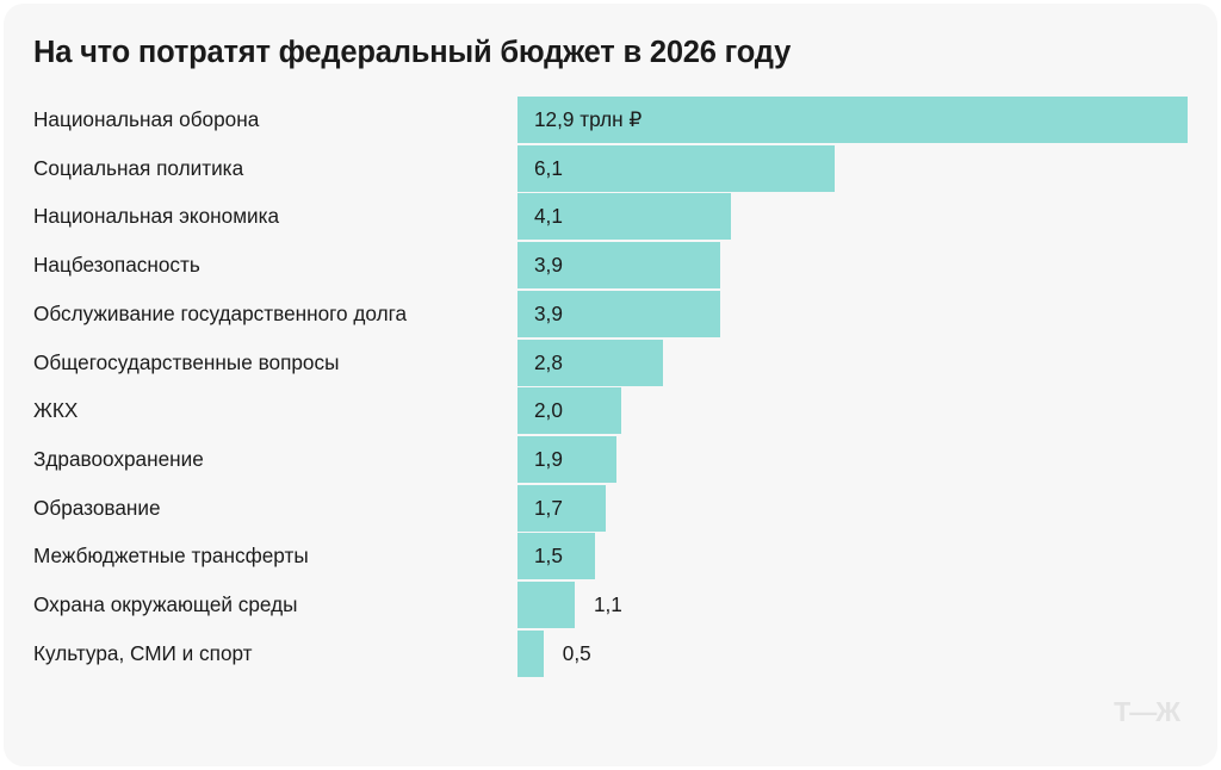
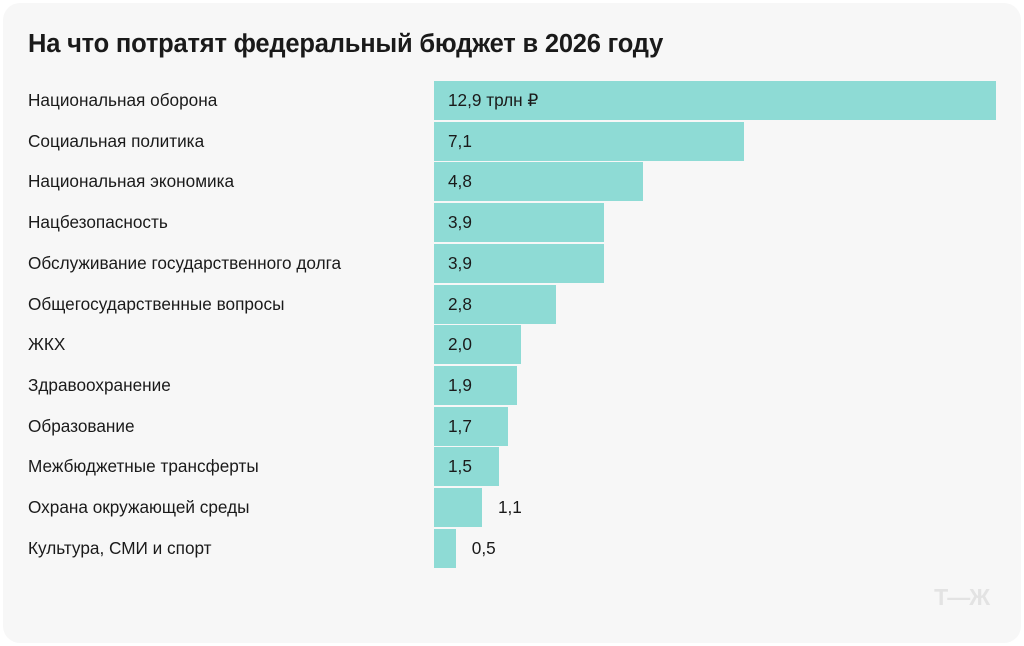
Социальная политика: 6,1 -> 7,1
Национальная экономика: 4,1 -> 4,8
